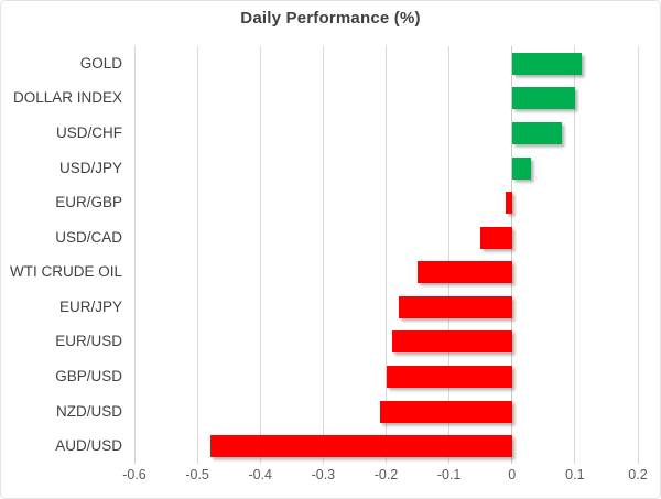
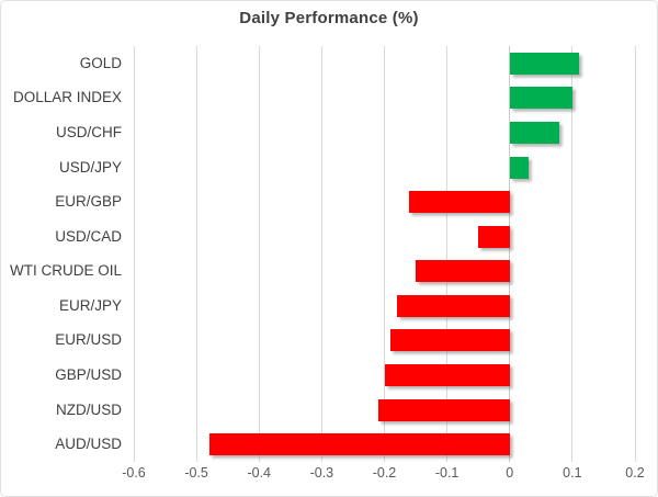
EUR/GBP: -0.01 -> -0.16
